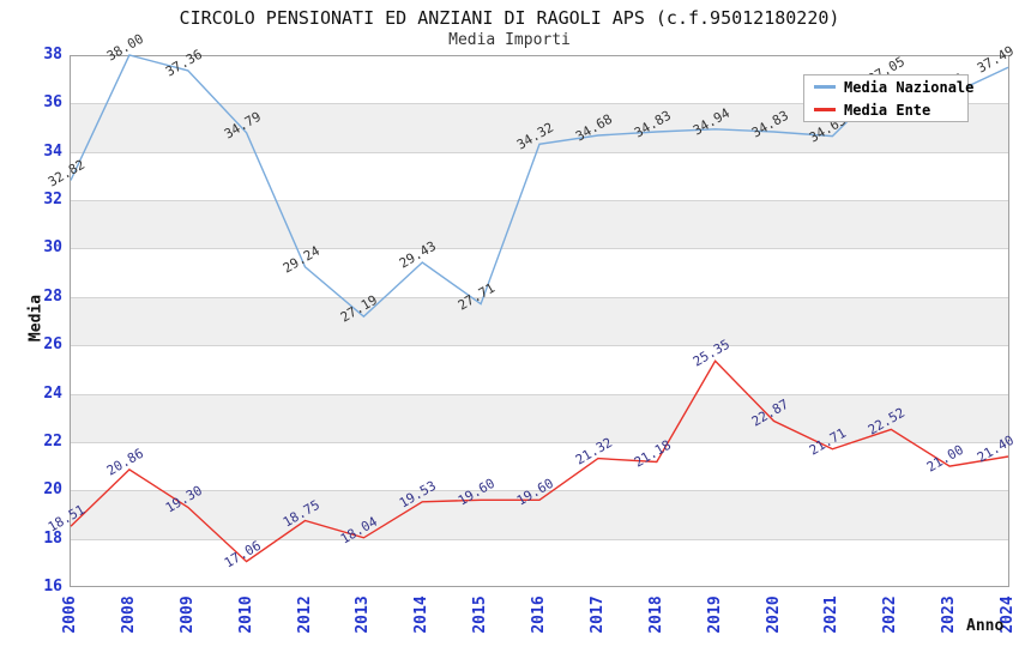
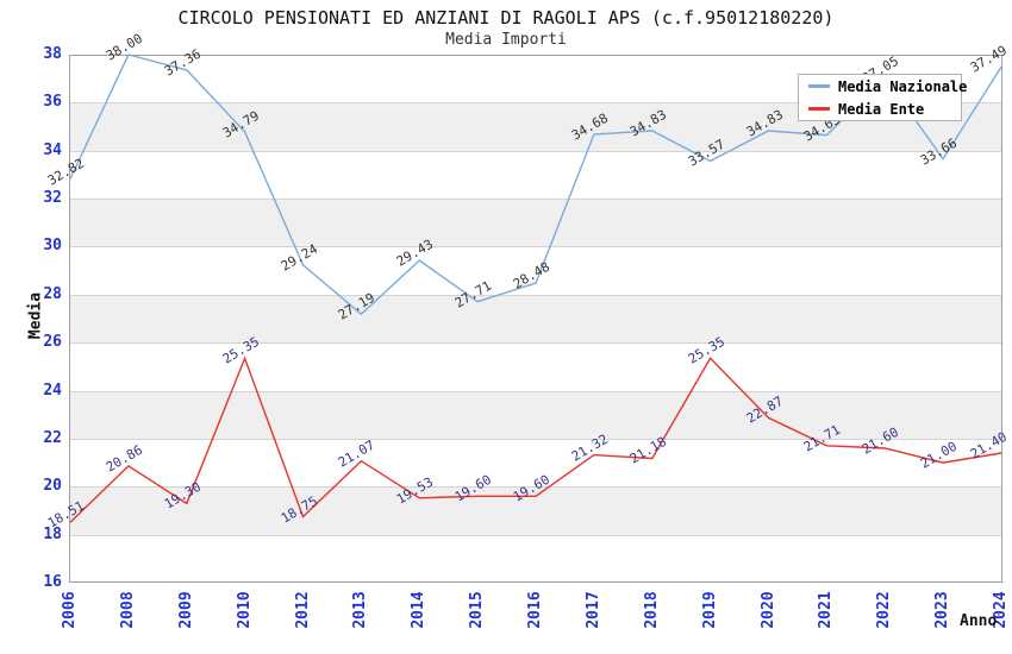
Media Ente/2010: 17.06 -> 25.35
Media Ente/2013: 18.04 -> 21.07
Media Nazionale/2016: 34.32 -> 28.48
Media Nazionale/2019: 34.94 -> 33.57
Media Ente/2022: 22.52 -> 21.60
Media Nazionale/2023: 36.36 -> 33.66
